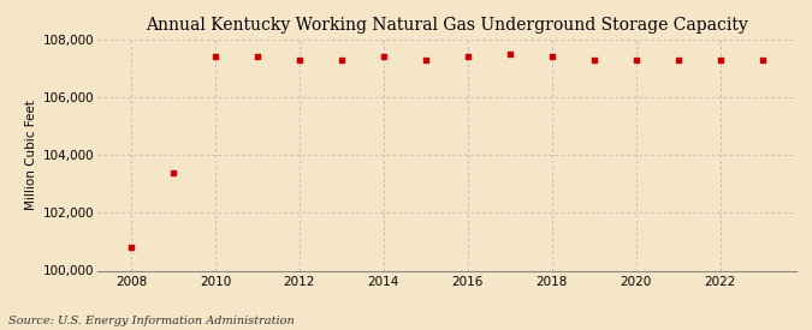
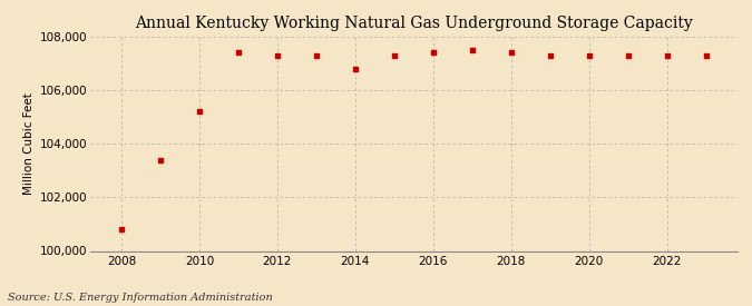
2010: 107,400 -> 105,200
2014: 107,400 -> 106,800
